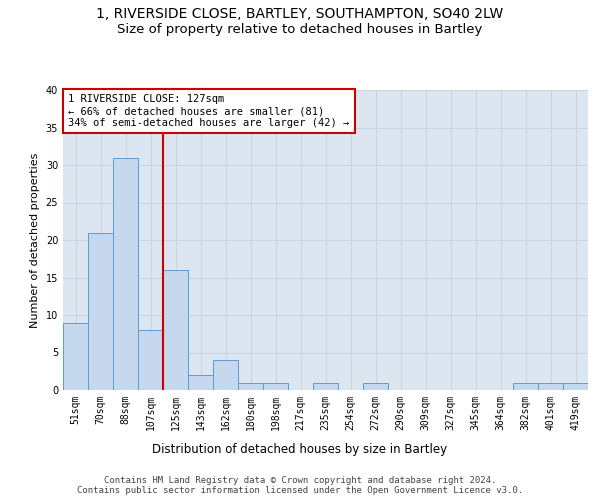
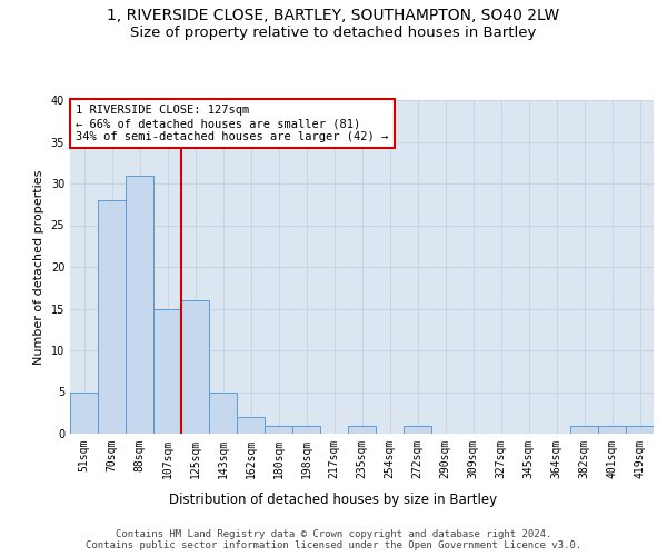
51sqm: 9 -> 5
70sqm: 21 -> 28
107sqm: 8 -> 15
143sqm: 2 -> 5
162sqm: 4 -> 2
